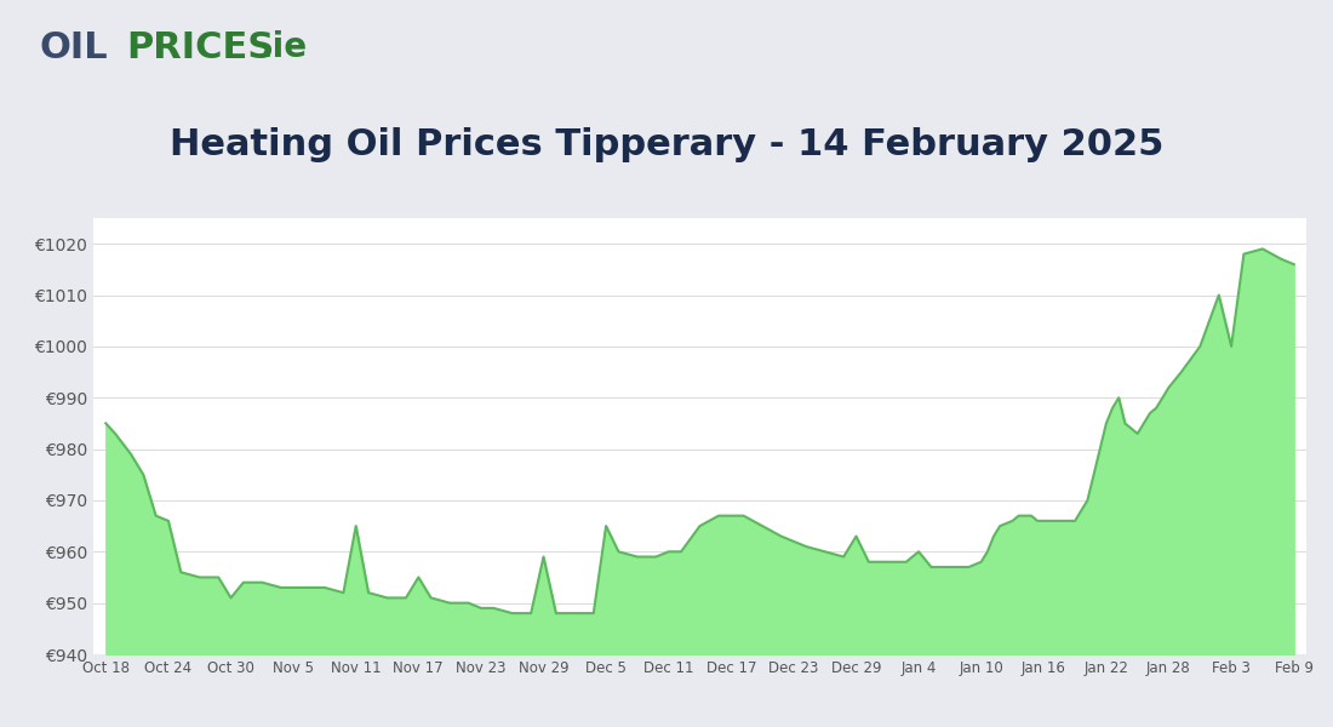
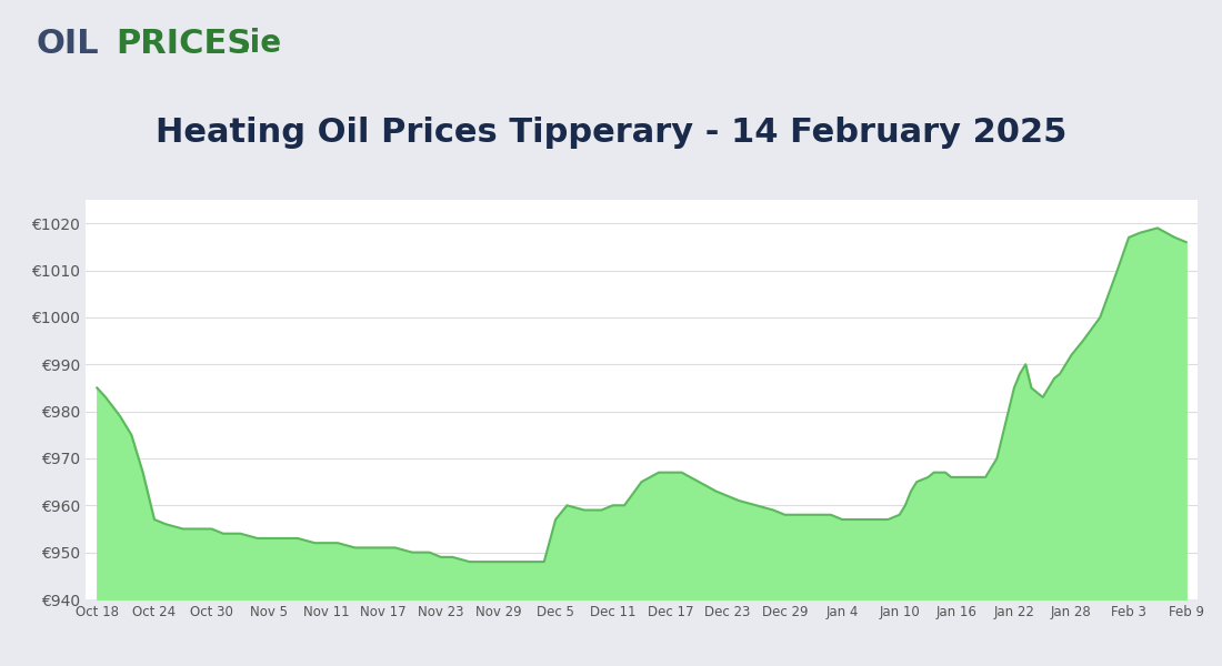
Oct 24: €966 -> €957
Oct 30: €951 -> €955
Nov 11: €965 -> €952
Nov 17: €955 -> €951
Nov 29: €959 -> €948
Dec 5: €965 -> €957
Dec 29: €963 -> €958
Jan 4: €960 -> €957
Feb 3: €1000 -> €1017
